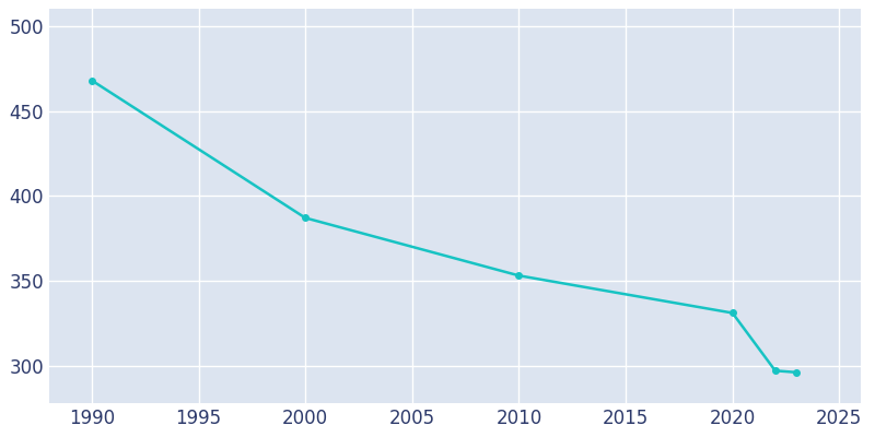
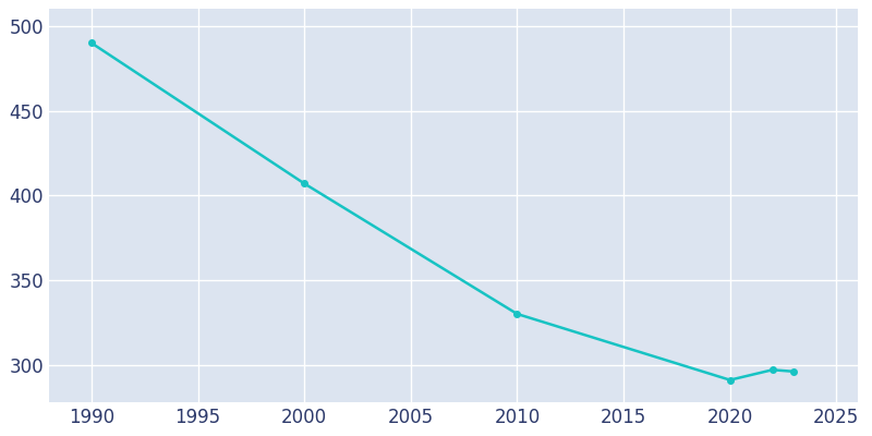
1990: 468 -> 490
2000: 387 -> 407
2010: 353 -> 330
2020: 331 -> 291
